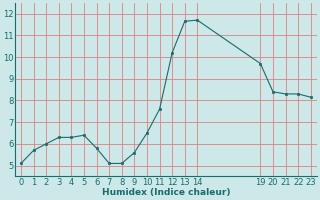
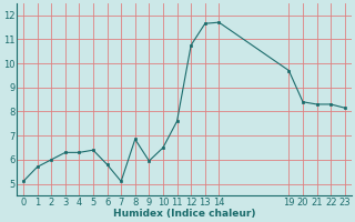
8: 5.10 -> 6.85
9: 5.60 -> 5.95
12: 10.20 -> 10.75
